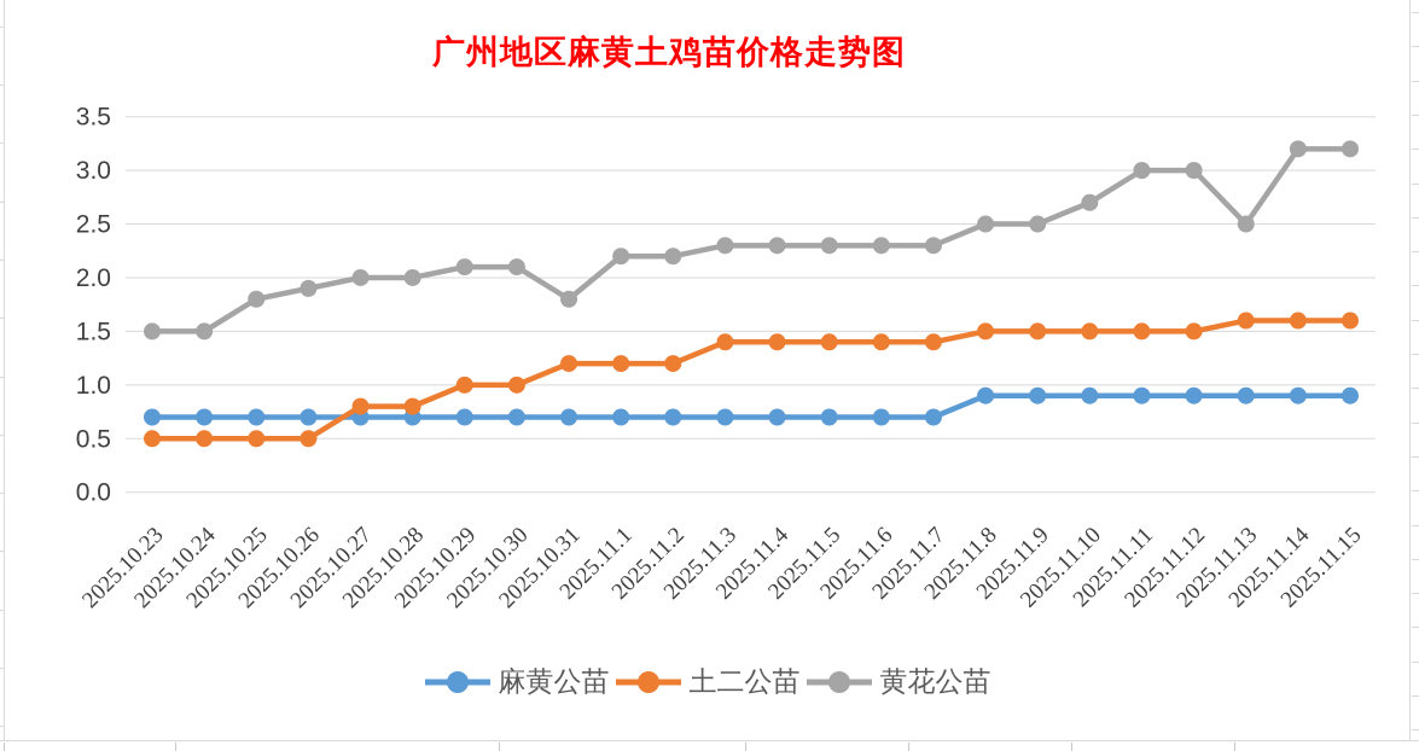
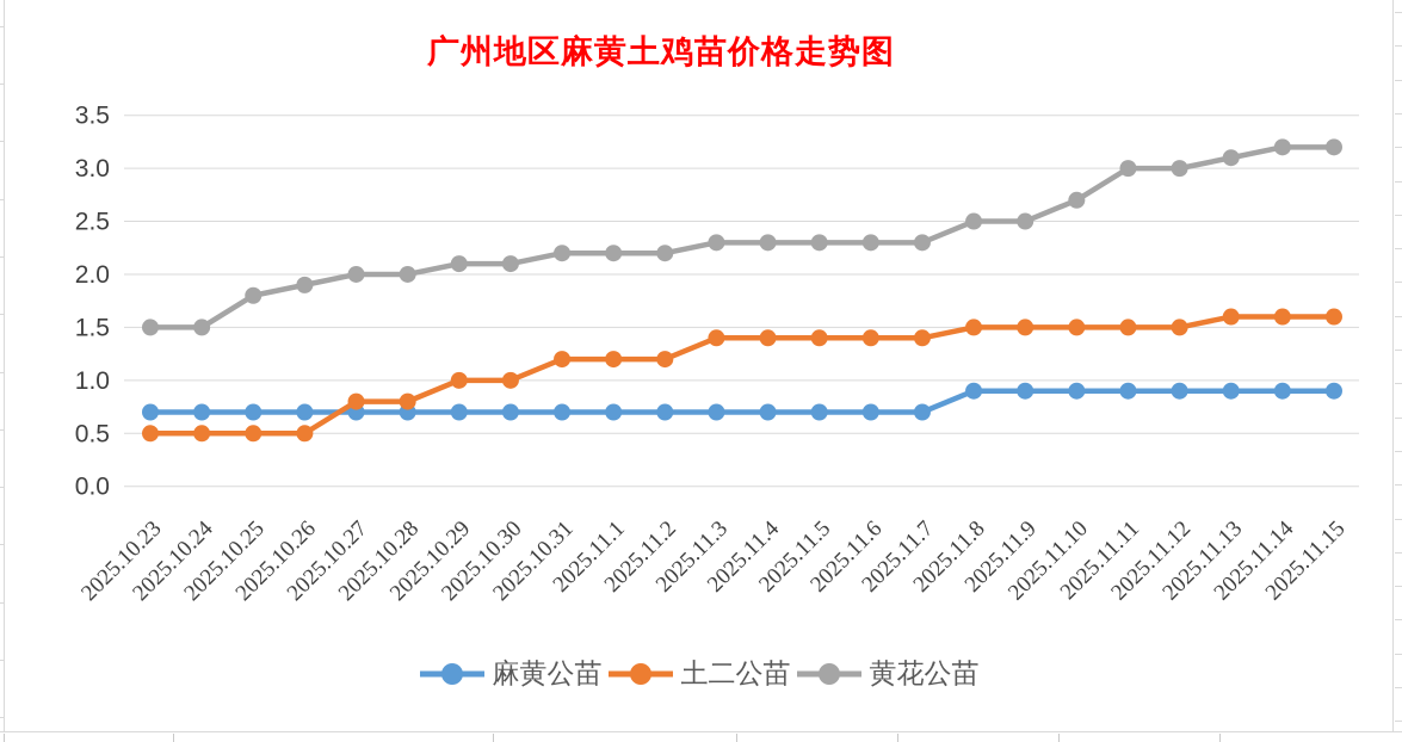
黄花公苗/2025.10.31: 1.8 -> 2.2
黄花公苗/2025.11.13: 2.5 -> 3.1
